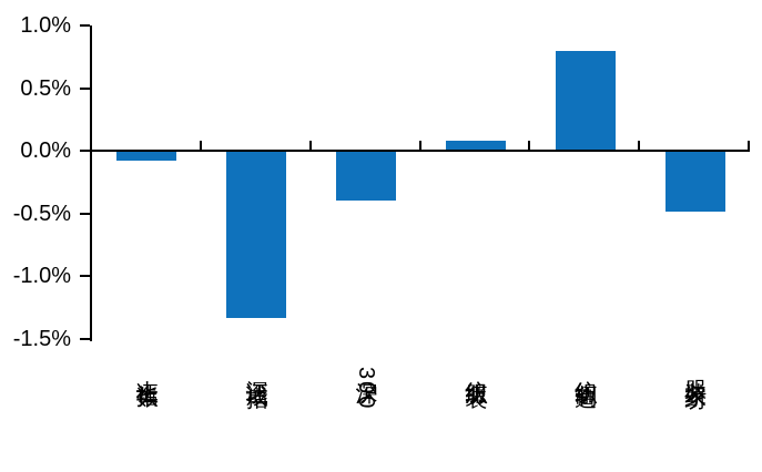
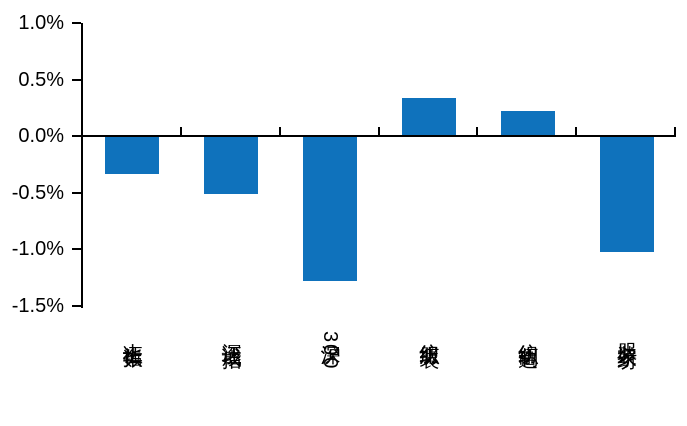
上证指数: -0.08% -> -0.33%
深证成指: -1.33% -> -0.51%
沪深300: -0.40% -> -1.28%
纺织服装: 0.08% -> 0.34%
纺织制造: 0.80% -> 0.22%
服装家纺: -0.48% -> -1.02%
